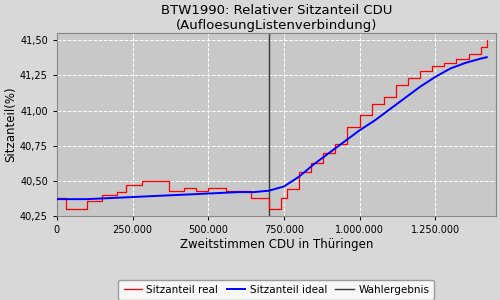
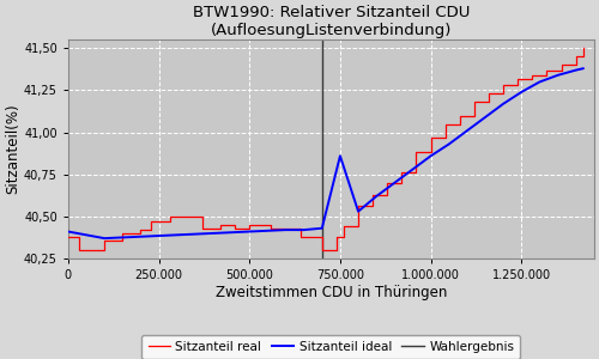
Sitzanteil ideal/0: 40,37 -> 40,41
Sitzanteil ideal/750.000: 40,46 -> 40,86
